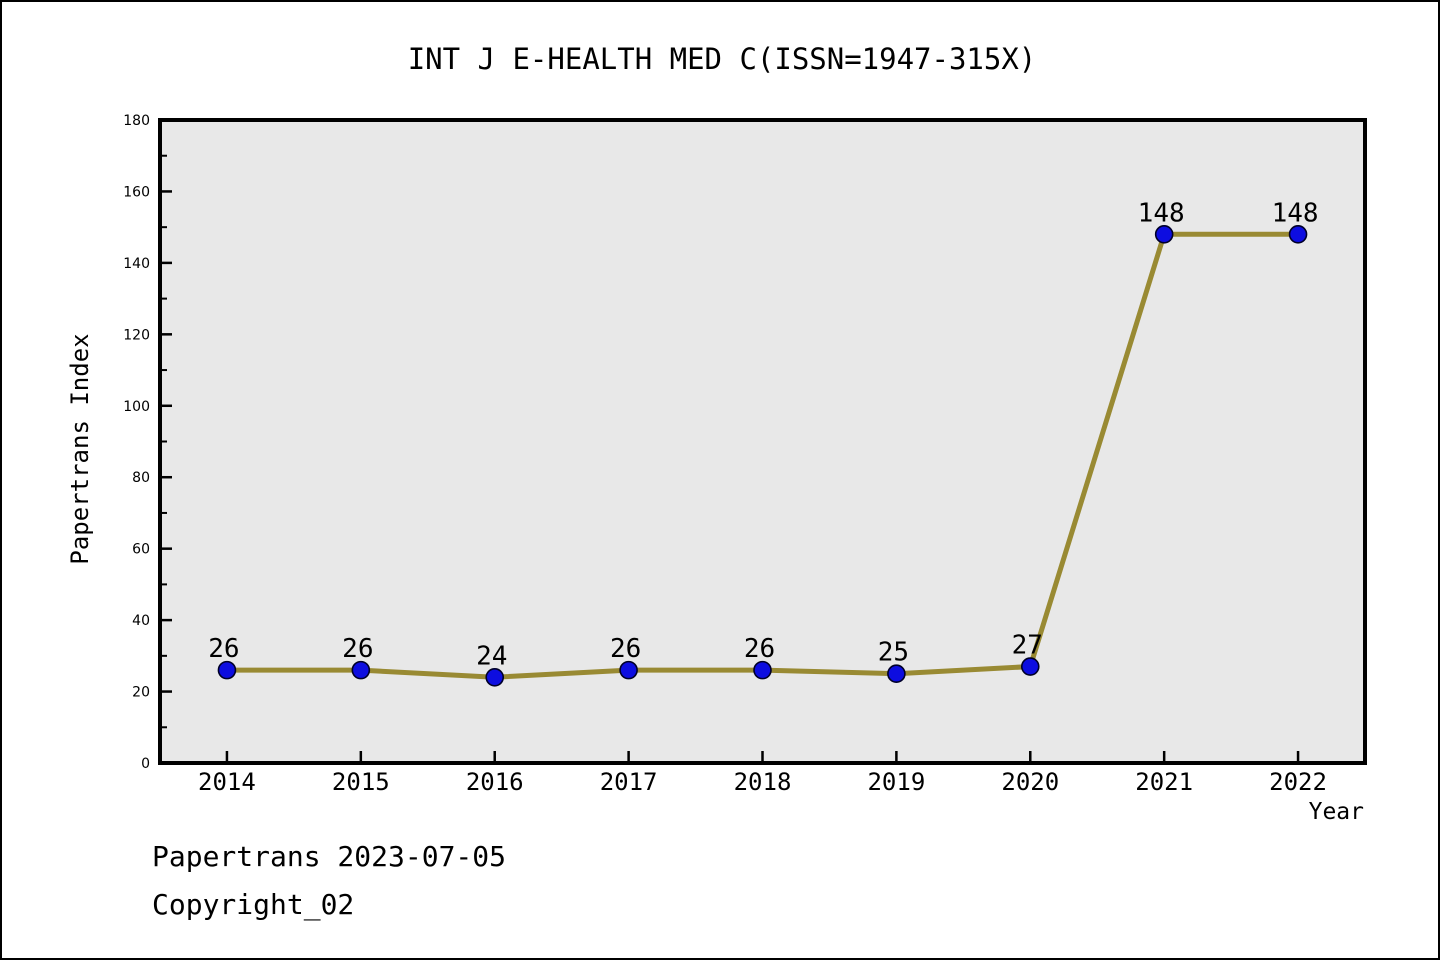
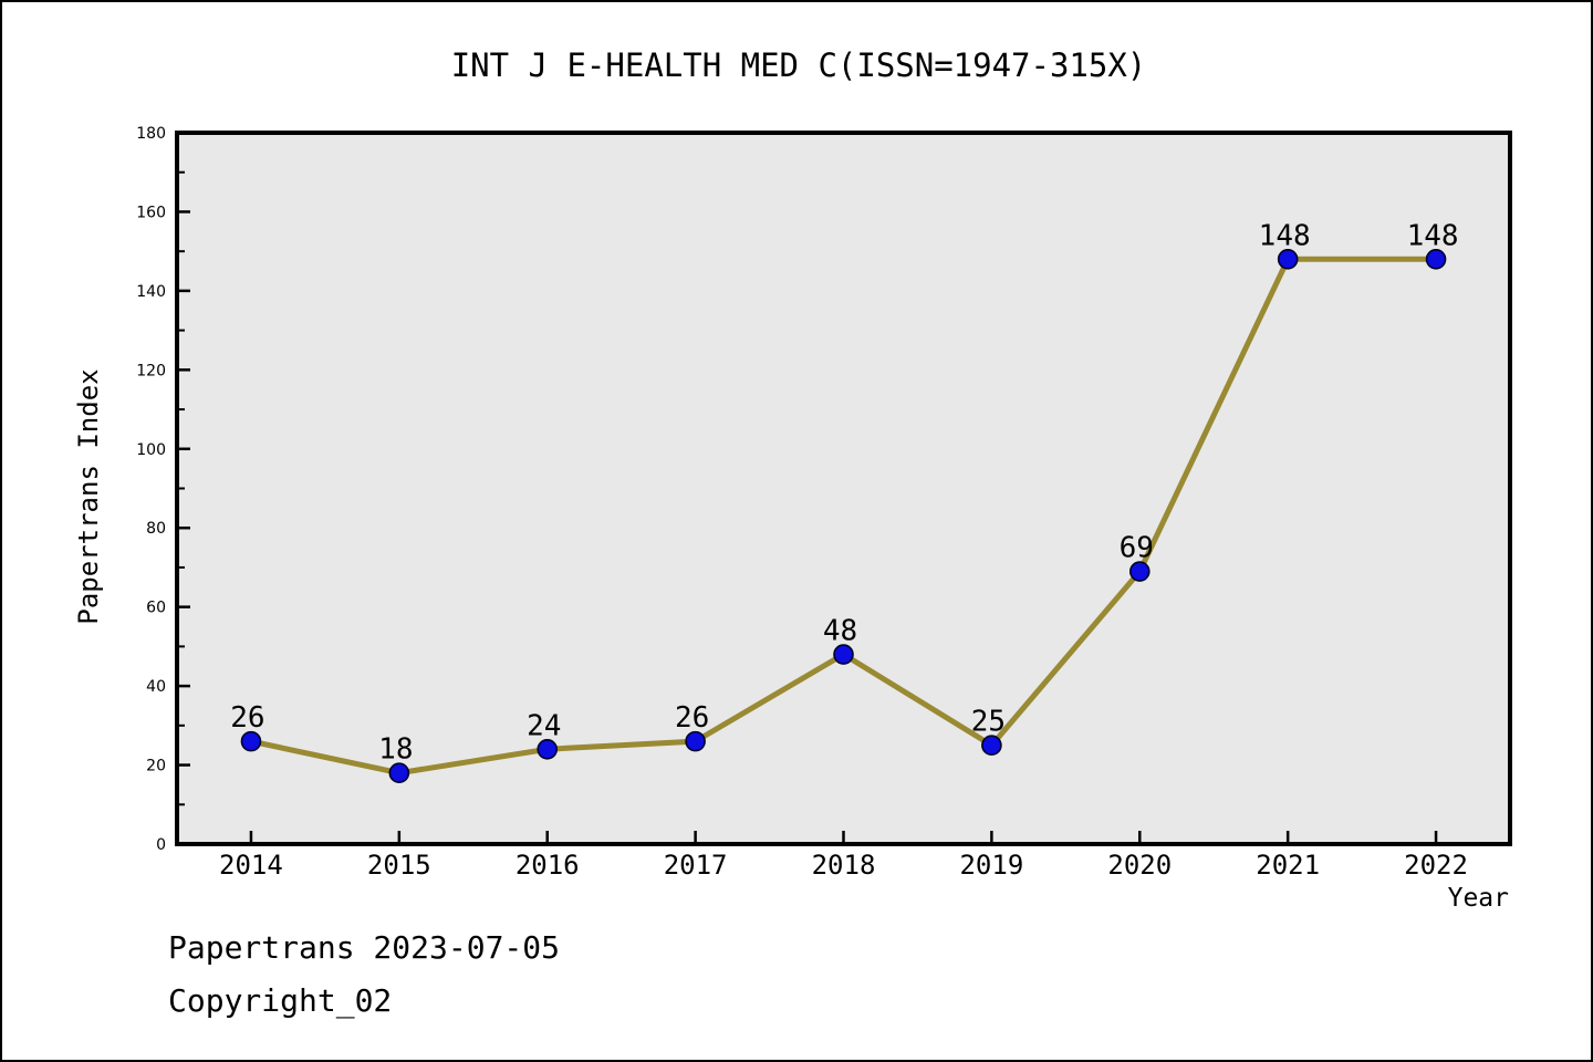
2015: 26 -> 18
2018: 26 -> 48
2020: 27 -> 69
